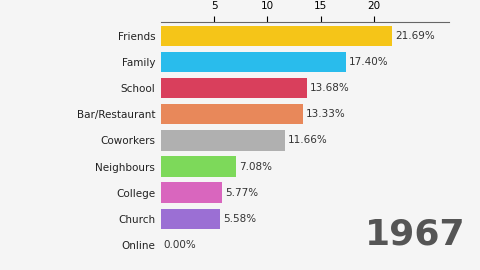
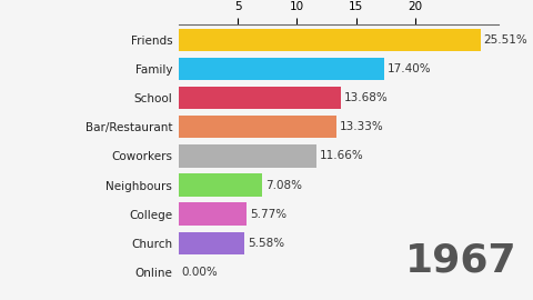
Friends: 21.69% -> 25.51%
